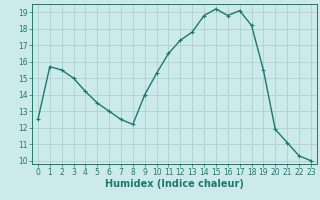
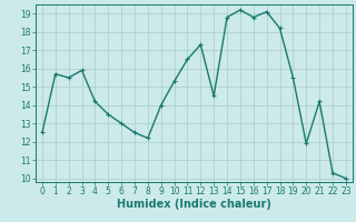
3: 15.0 -> 15.9
13: 17.8 -> 14.5
21: 11.1 -> 14.2
